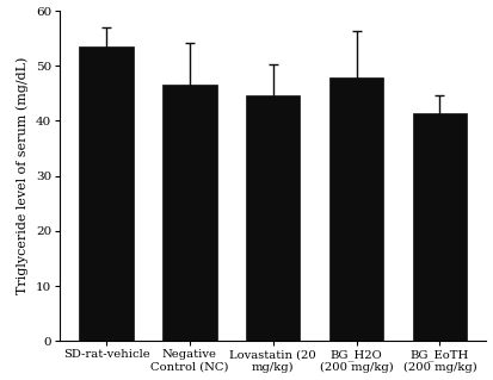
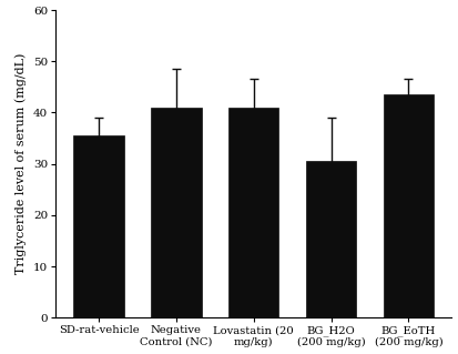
SD-rat-vehicle: 53.5 -> 35.5
Negative Control (NC): 46.7 -> 41.0
Lovastatin (20 mg/kg): 44.7 -> 41.0
BG_H2O (200 mg/kg): 47.9 -> 30.5
BG_EoTH (200 mg/kg): 41.5 -> 43.5
